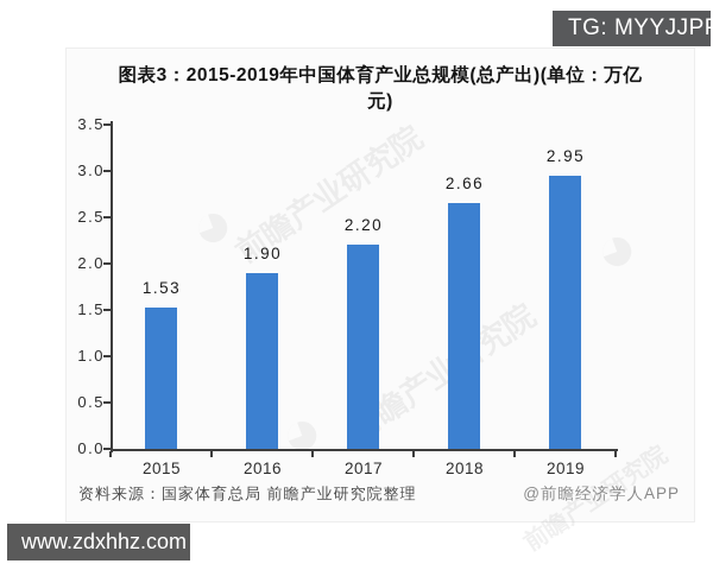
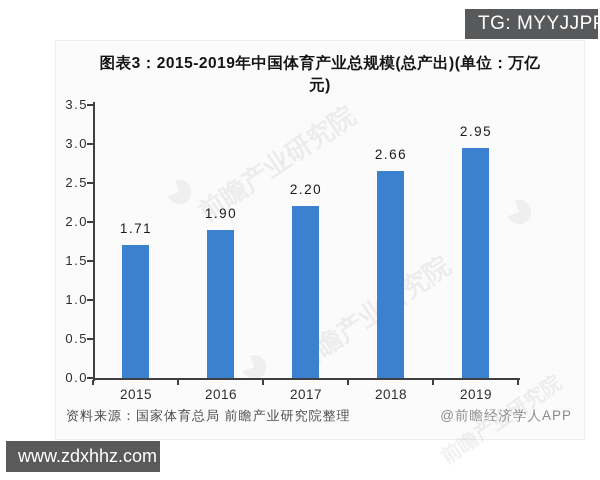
2015: 1.53 -> 1.71
